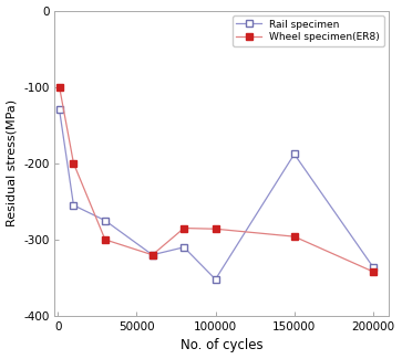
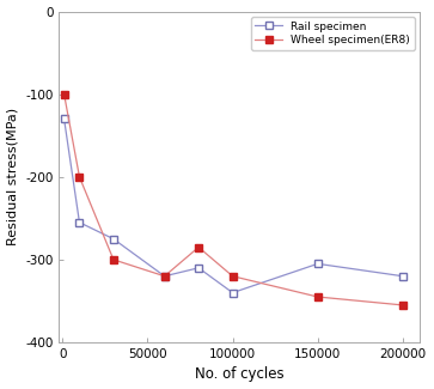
Rail specimen/100000: -352 -> -340
Wheel specimen(ER8)/100000: -286 -> -320
Rail specimen/150000: -188 -> -305
Wheel specimen(ER8)/150000: -296 -> -345
Rail specimen/200000: -336 -> -320
Wheel specimen(ER8)/200000: -342 -> -355
